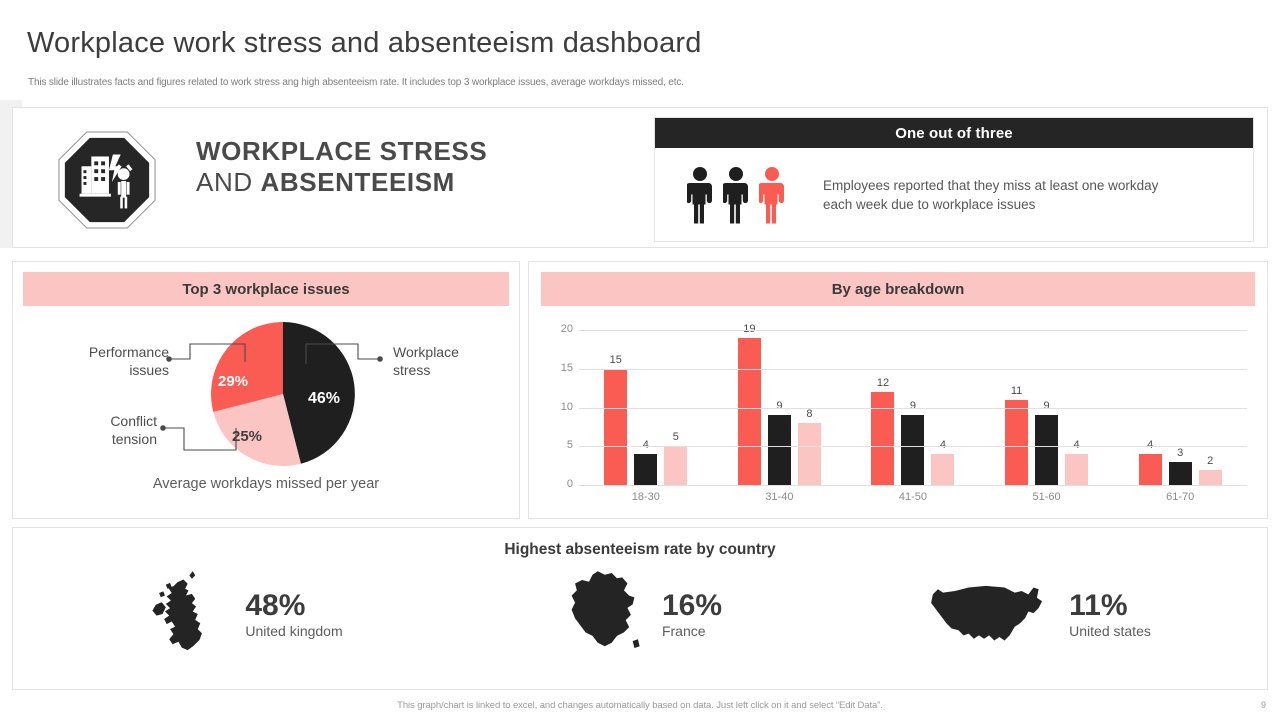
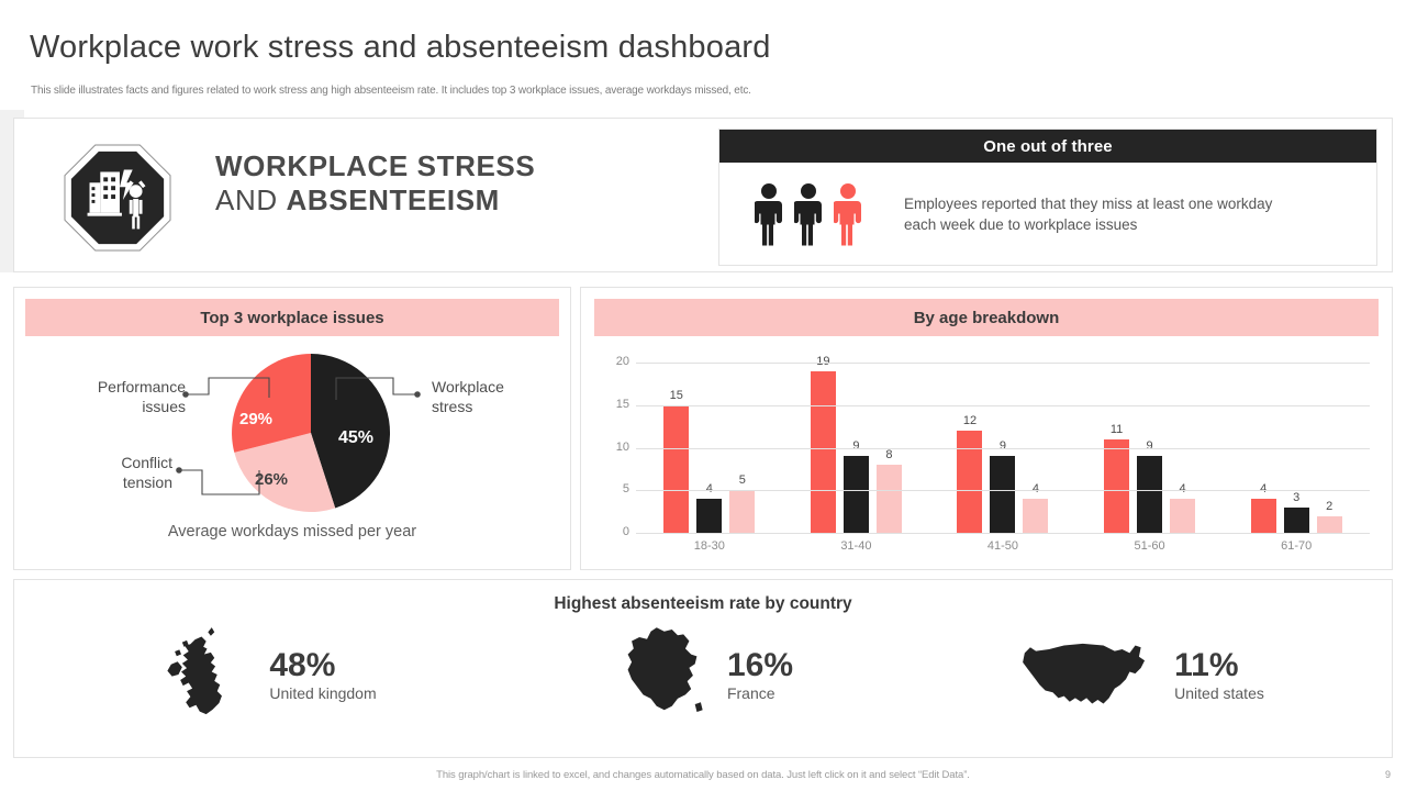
Top 3 workplace issues/Workplace stress: 46% -> 45%
Top 3 workplace issues/Conflict tension: 25% -> 26%
